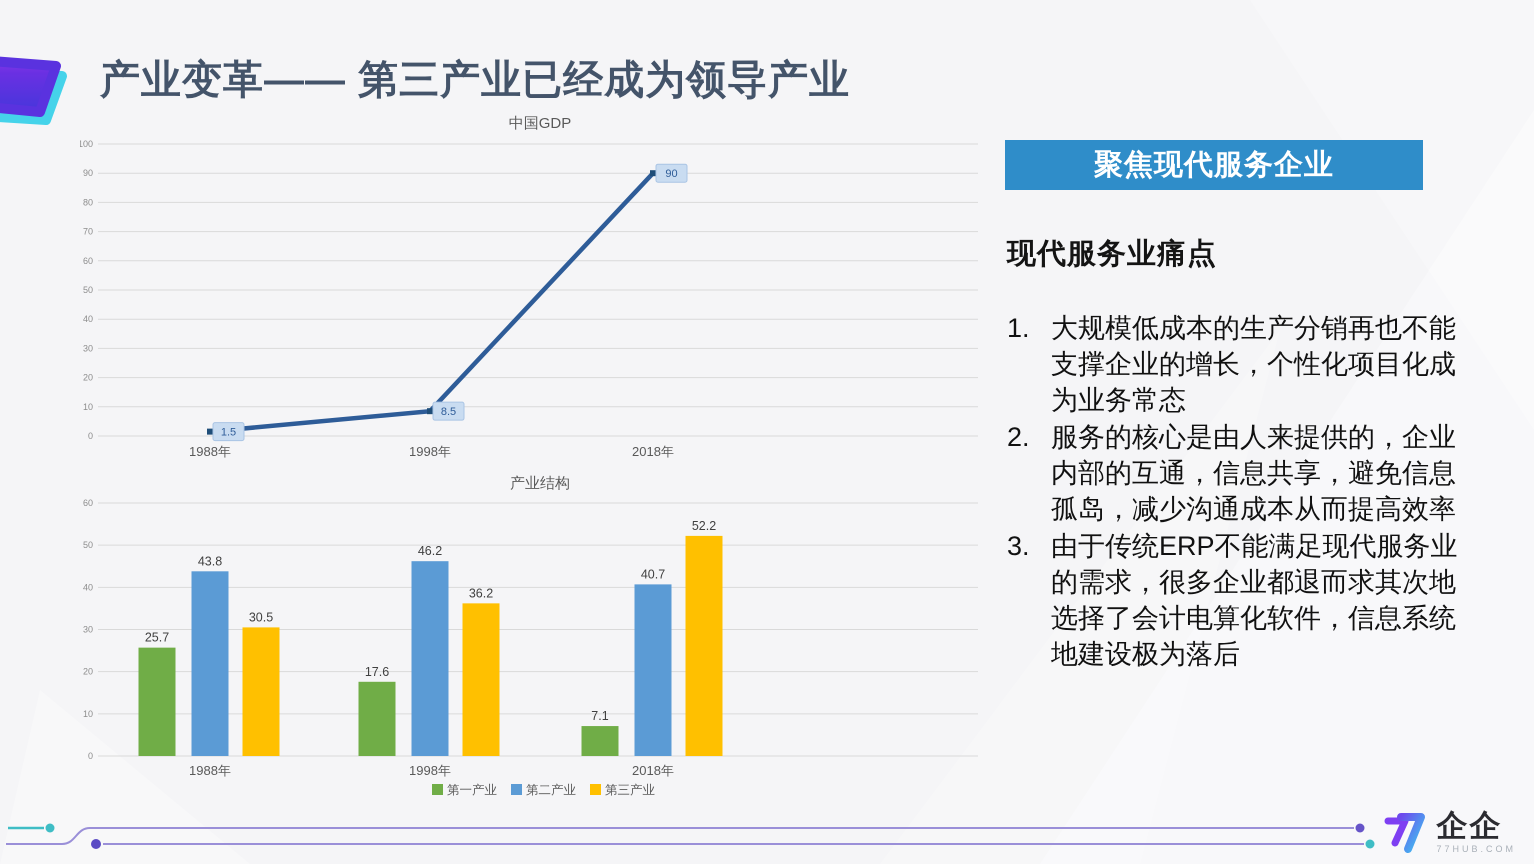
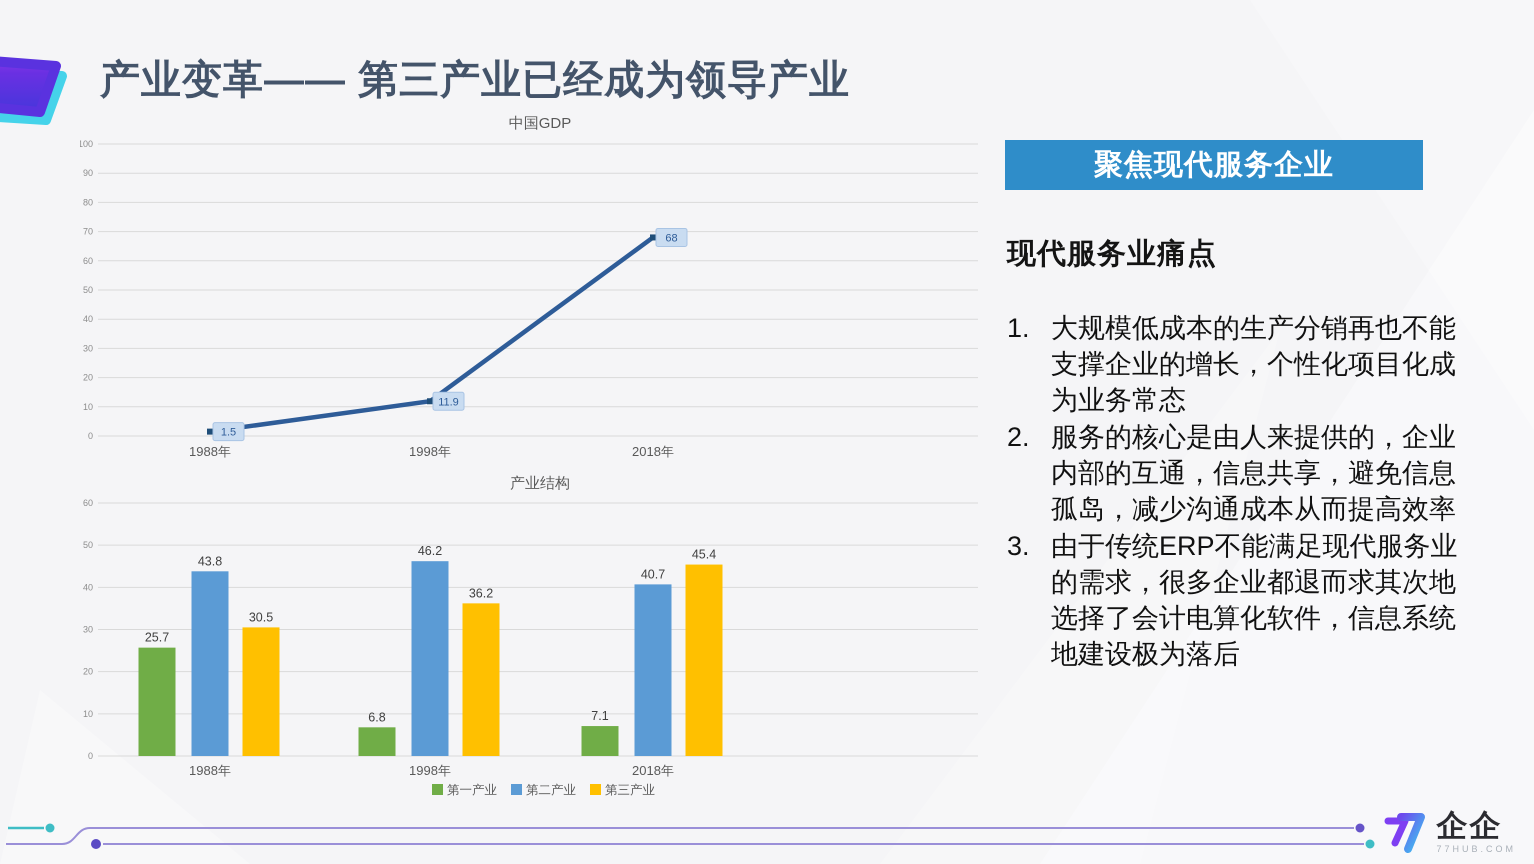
中国GDP/1998年: 8.5 -> 11.9
中国GDP/2018年: 90 -> 68
产业结构/第一产业/1998年: 17.6 -> 6.8
产业结构/第三产业/2018年: 52.2 -> 45.4
